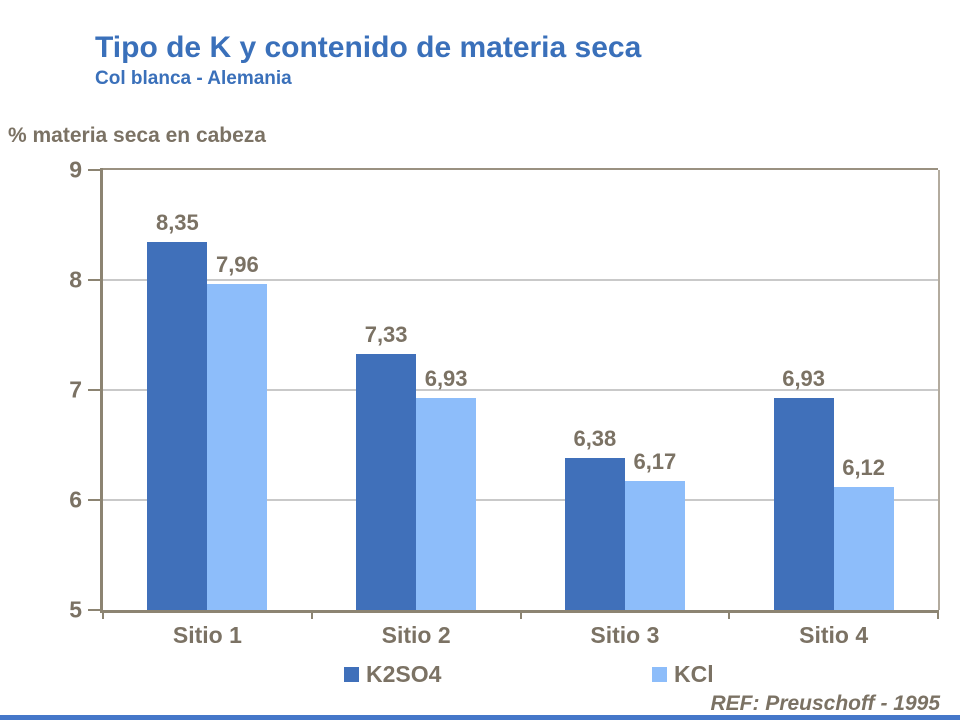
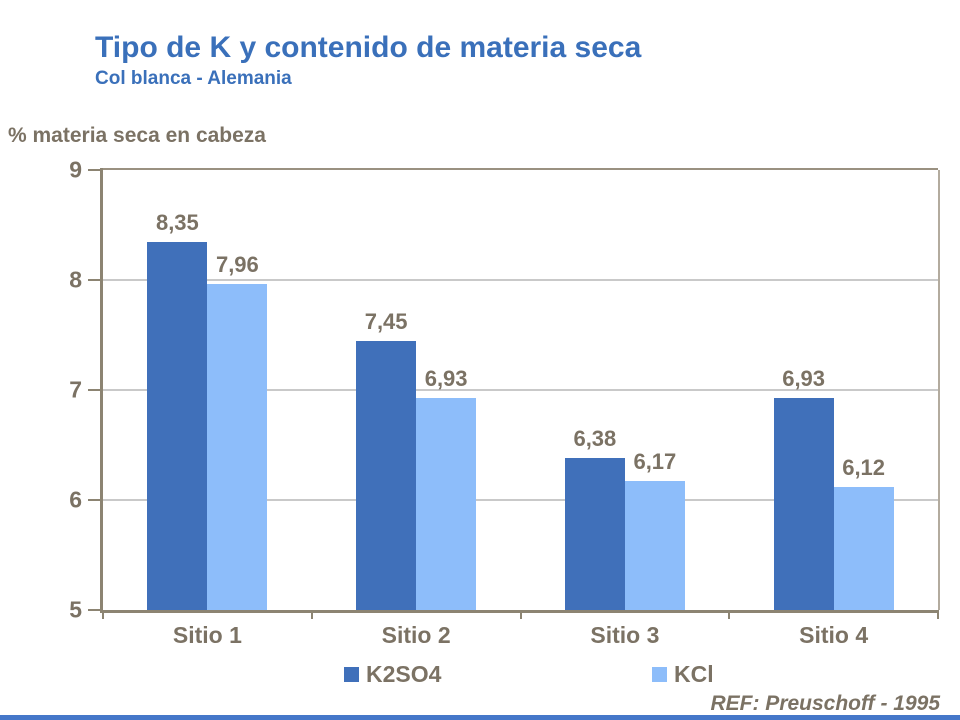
K2SO4/Sitio 2: 7,33 -> 7,45
